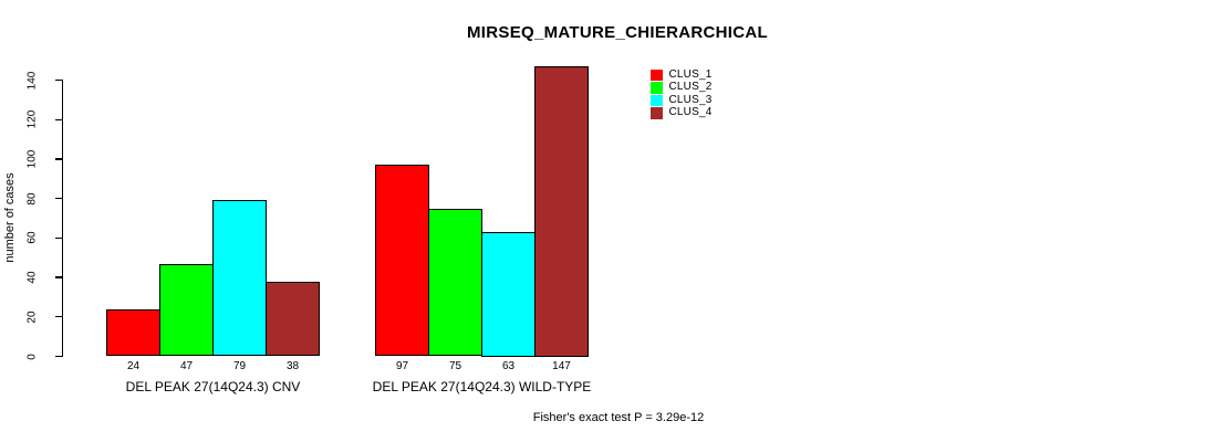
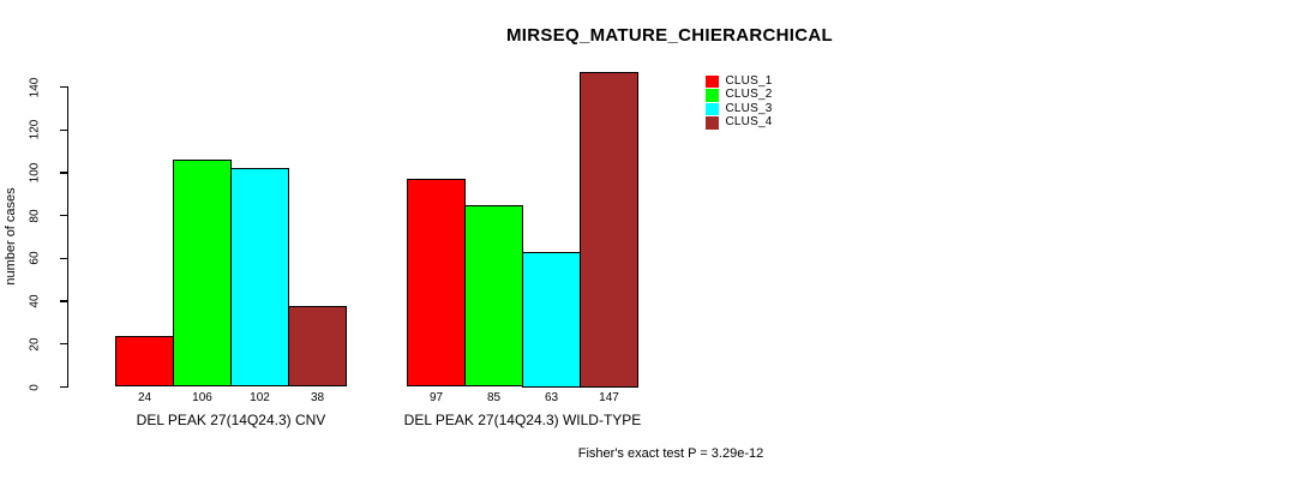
CLUS_2/DEL PEAK 27(14Q24.3) CNV: 47 -> 106
CLUS_3/DEL PEAK 27(14Q24.3) CNV: 79 -> 102
CLUS_2/DEL PEAK 27(14Q24.3) WILD-TYPE: 75 -> 85
